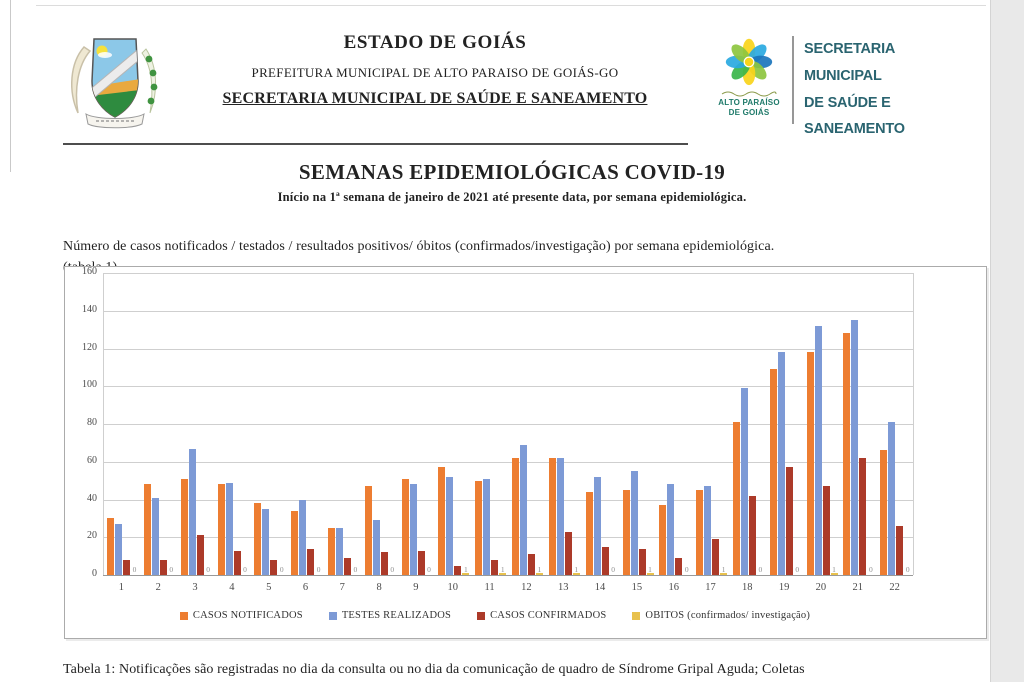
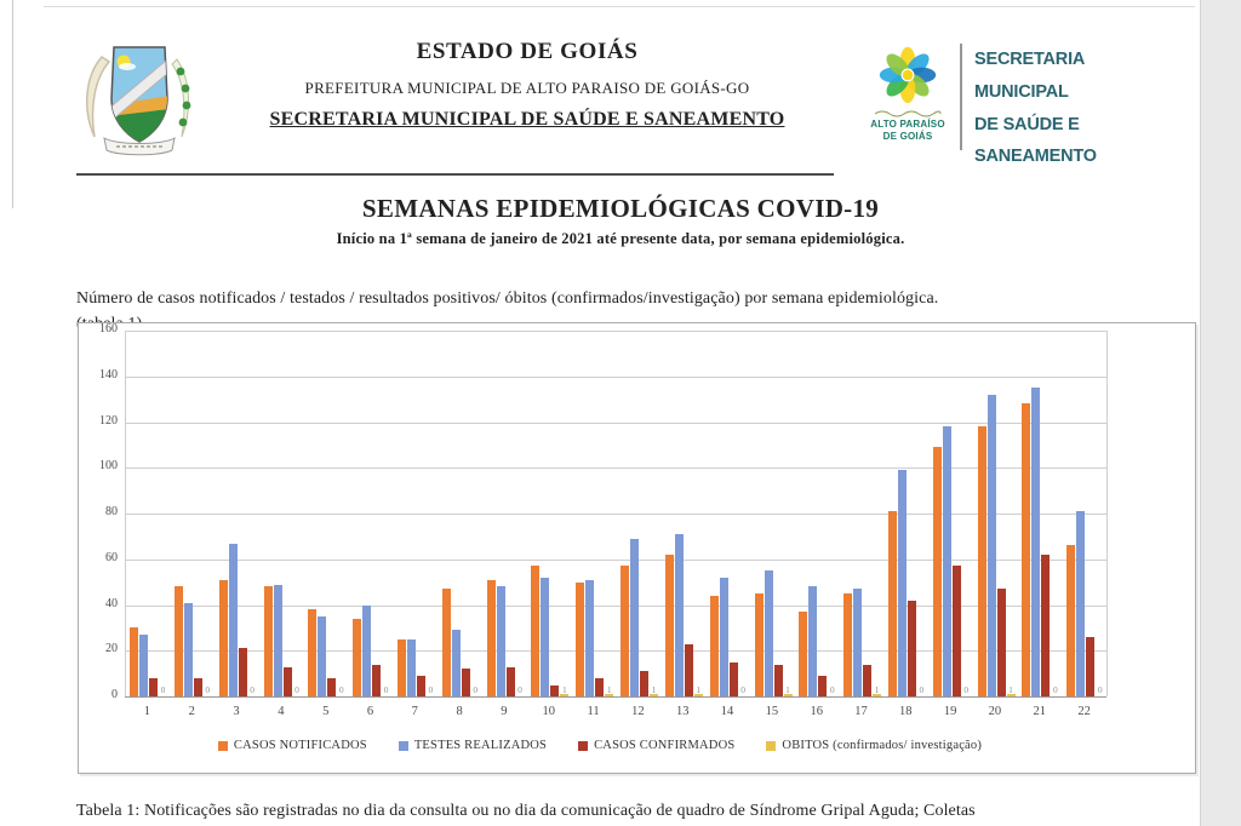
CASOS NOTIFICADOS/12: 62 -> 57
TESTES REALIZADOS/13: 62 -> 71
CASOS CONFIRMADOS/17: 19 -> 14
